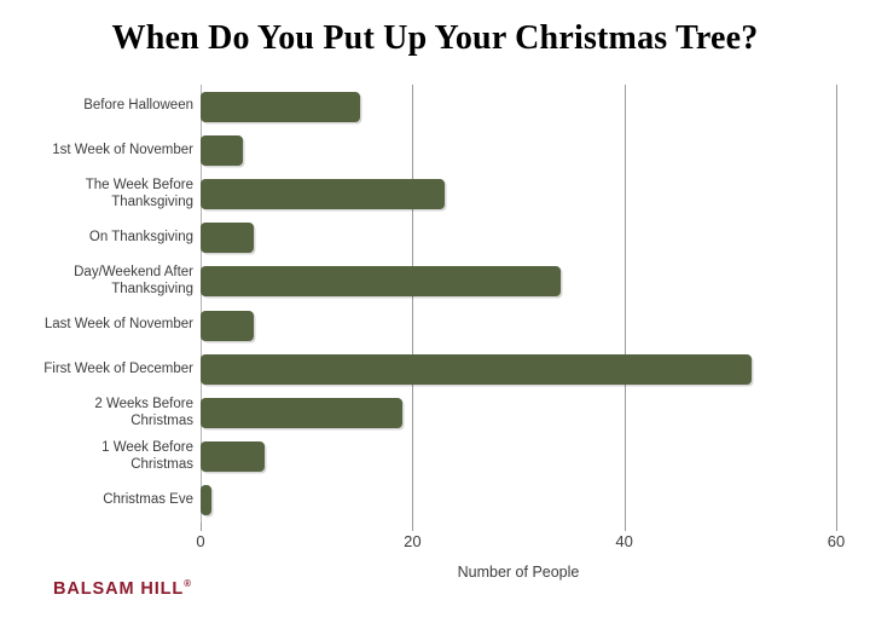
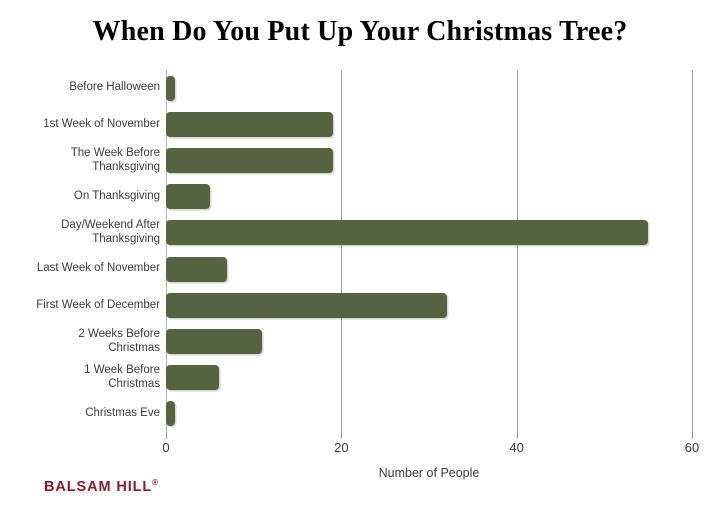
Before Halloween: 15 -> 1
1st Week of November: 4 -> 19
The Week Before Thanksgiving: 23 -> 19
Day/Weekend After Thanksgiving: 34 -> 55
Last Week of November: 5 -> 7
First Week of December: 52 -> 32
2 Weeks Before Christmas: 19 -> 11
